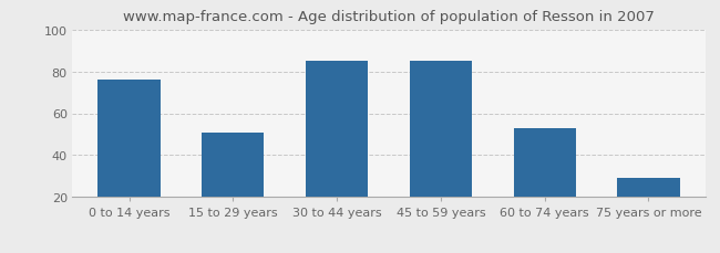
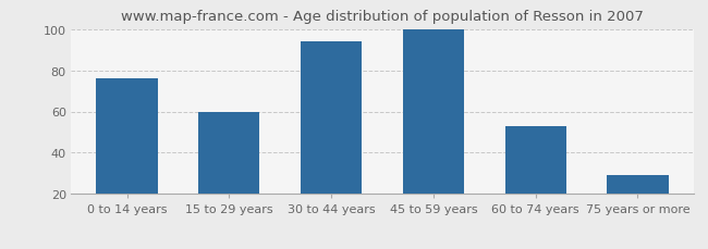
15 to 29 years: 51 -> 60
30 to 44 years: 85 -> 94
45 to 59 years: 85 -> 100
